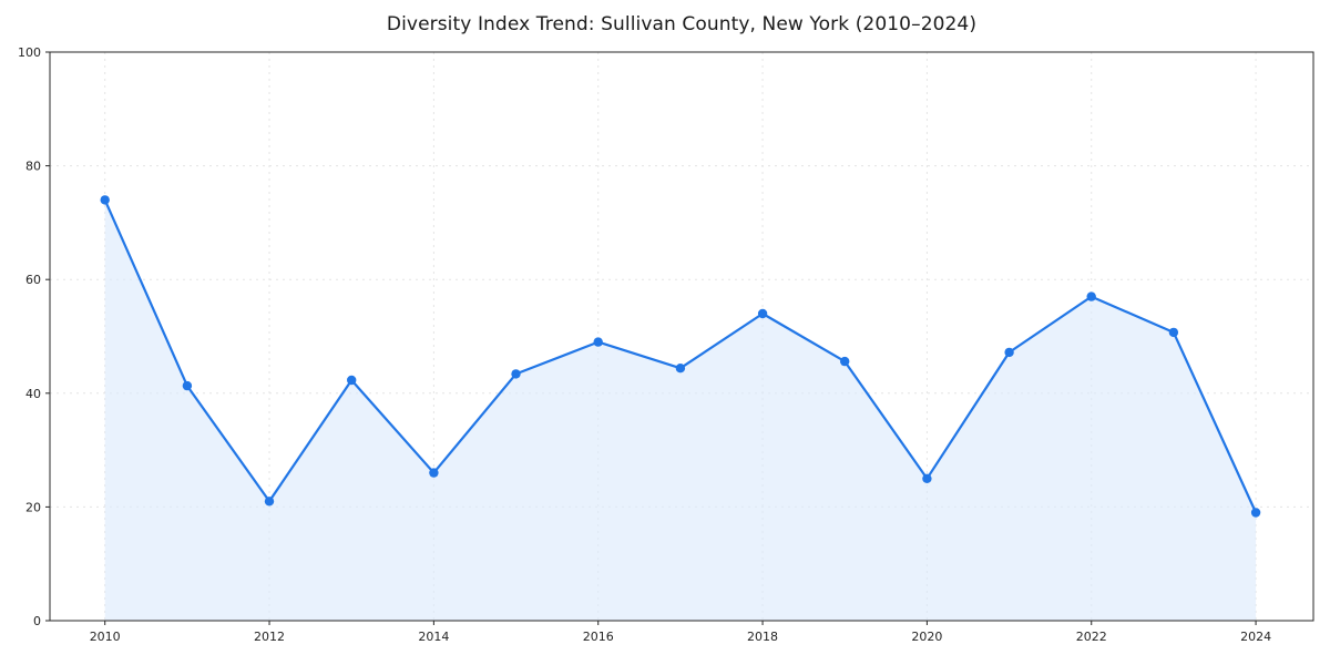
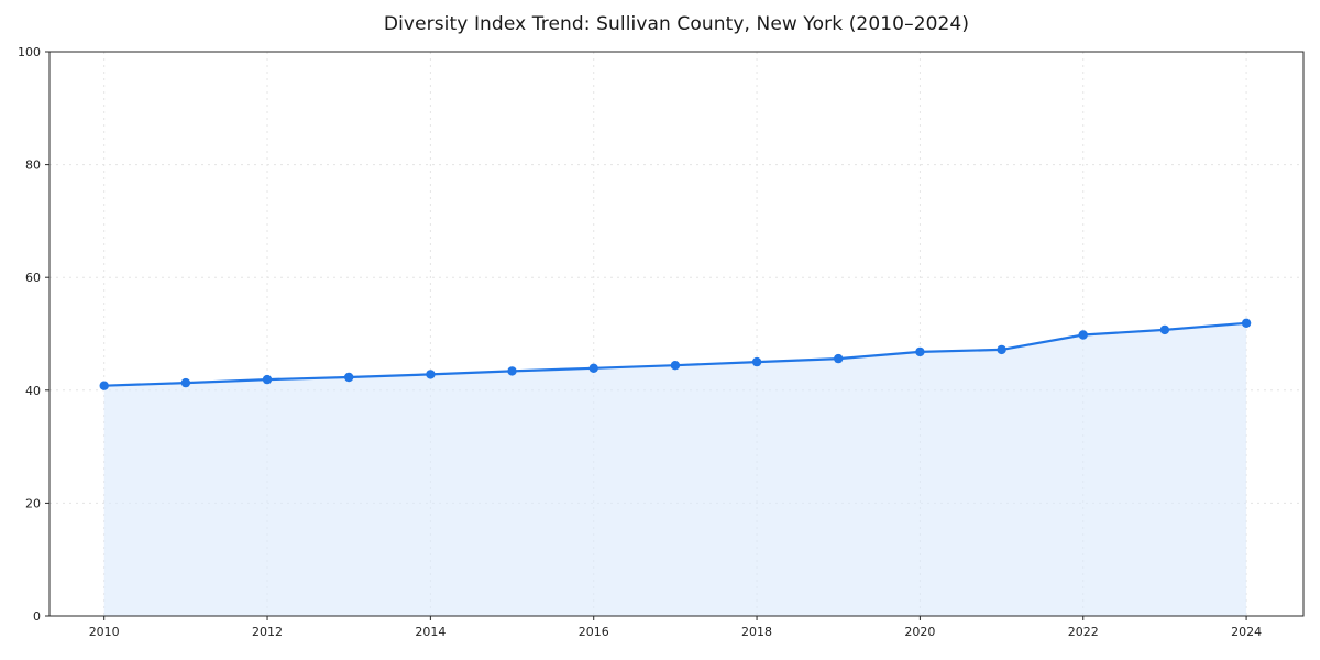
2010: 74 -> 41
2012: 21 -> 42
2014: 26 -> 43
2016: 49 -> 44
2018: 54 -> 45
2020: 25 -> 47
2022: 57 -> 50
2024: 19 -> 52
